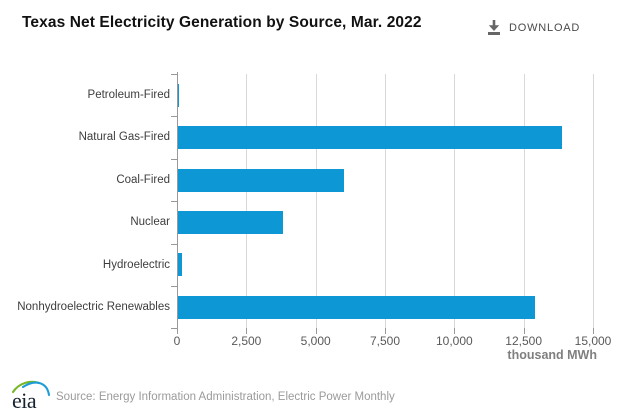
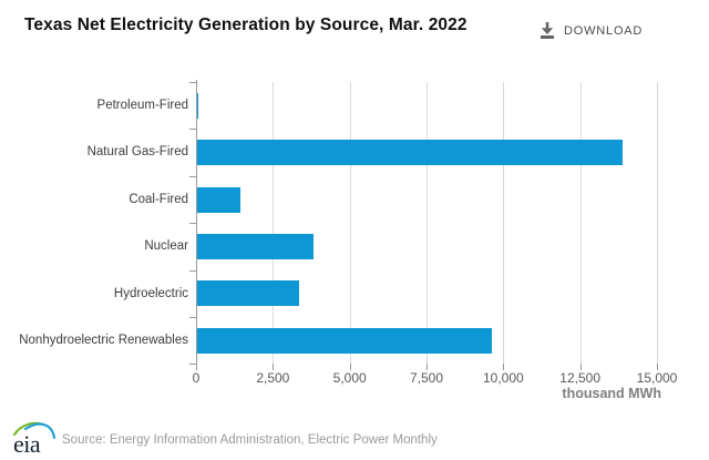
Coal-Fired: 6000 -> 1400
Hydroelectric: 200 -> 3300
Nonhydroelectric Renewables: 12900 -> 9600
